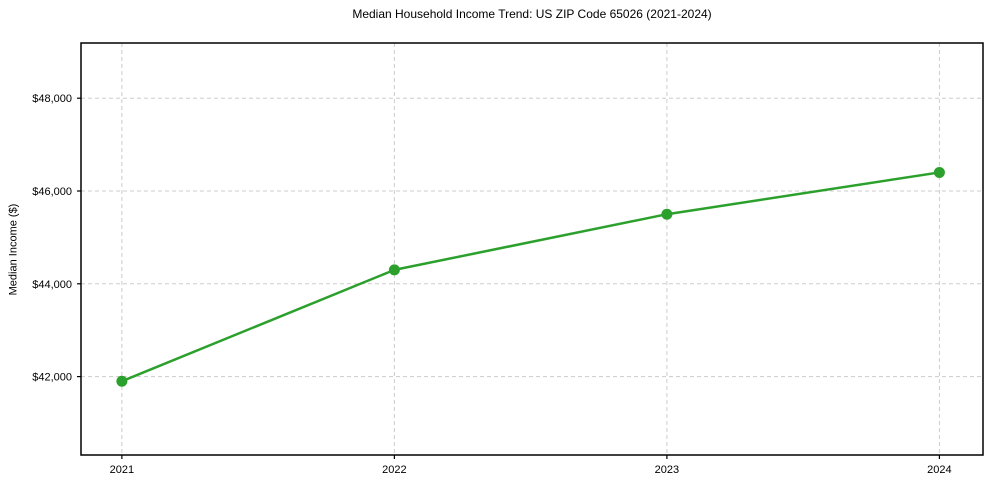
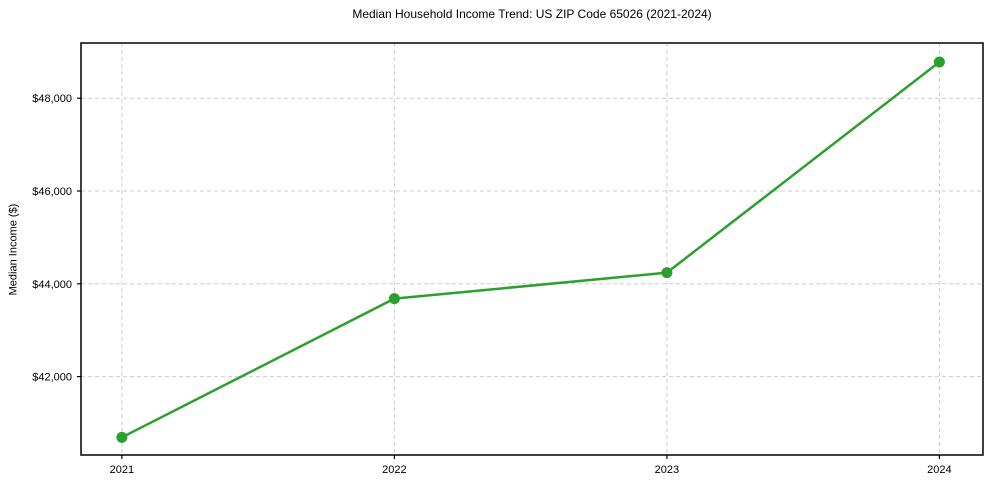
2021: $41900 -> $40700
2022: $44300 -> $43700
2023: $45500 -> $44200
2024: $46400 -> $48800
